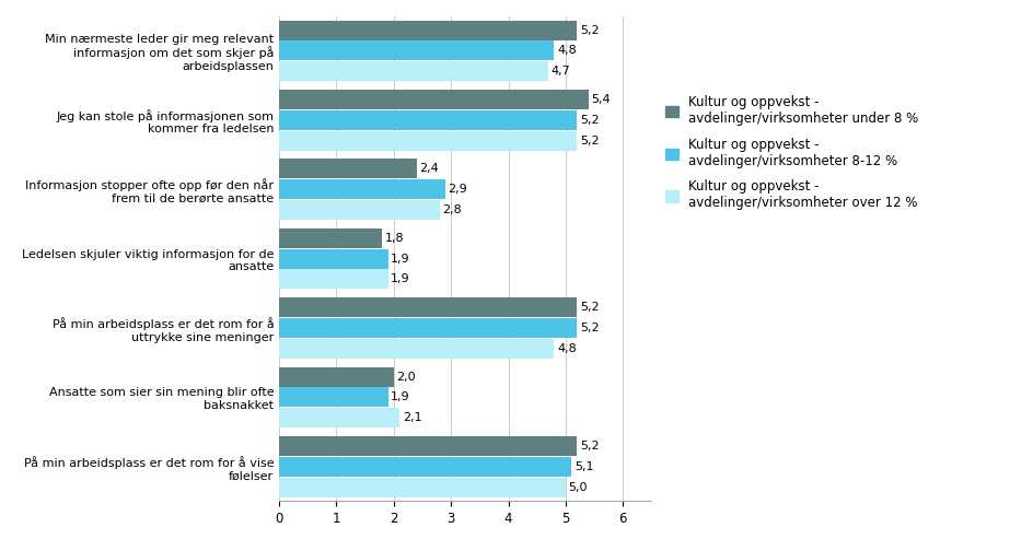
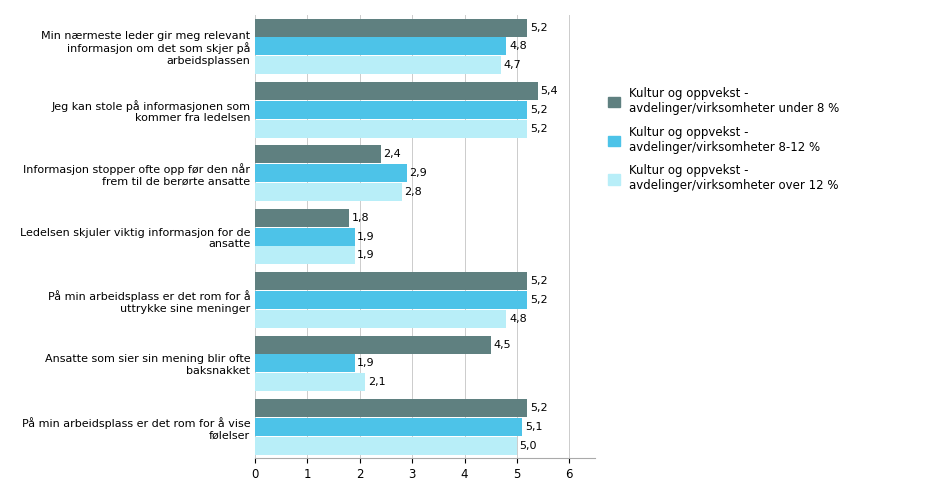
Kultur og oppvekst - avdelinger/virksomheter under 8 %/Ansatte som sier sin mening blir ofte baksnakket: 2,0 -> 4,5
